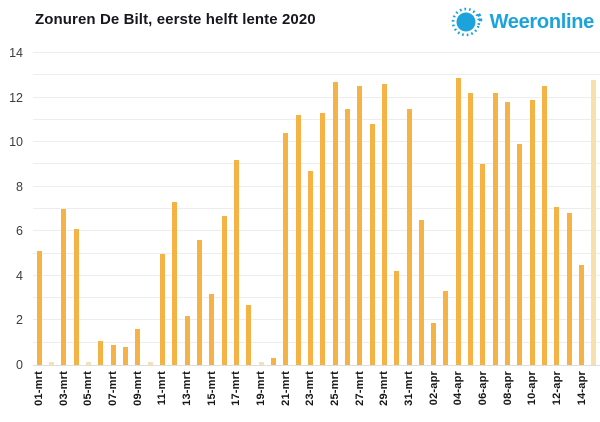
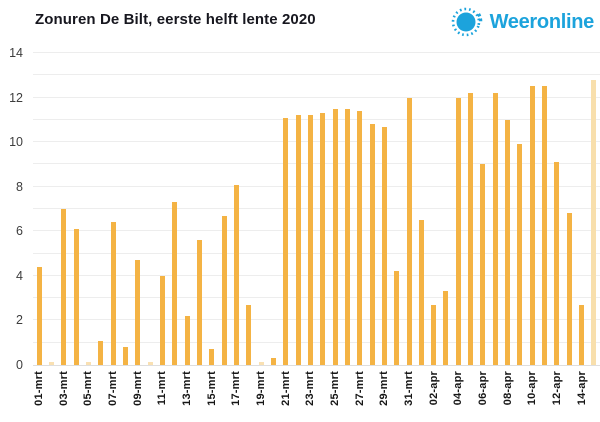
01-mrt: 5.1 -> 4.4
07-mrt: 0.9 -> 6.4
09-mrt: 1.6 -> 4.7
11-mrt: 5.0 -> 4.0
15-mrt: 3.2 -> 0.7
17-mrt: 9.2 -> 8.1
21-mrt: 10.4 -> 11.1
23-mrt: 8.7 -> 11.2
25-mrt: 12.7 -> 11.5
27-mrt: 12.5 -> 11.4
29-mrt: 12.6 -> 10.7
31-mrt: 11.5 -> 12.0
02-apr: 1.9 -> 2.7
04-apr: 12.9 -> 12.0
08-apr: 11.8 -> 11.0
10-apr: 11.9 -> 12.5
12-apr: 7.1 -> 9.1
14-apr: 4.5 -> 2.7
